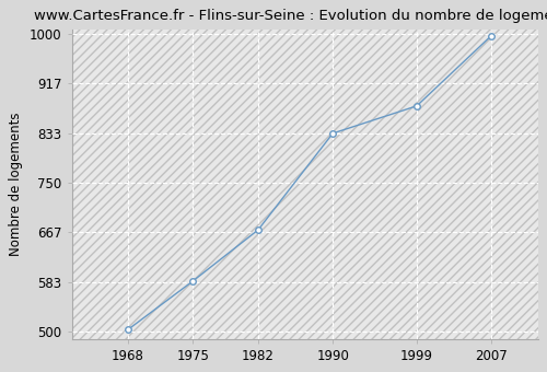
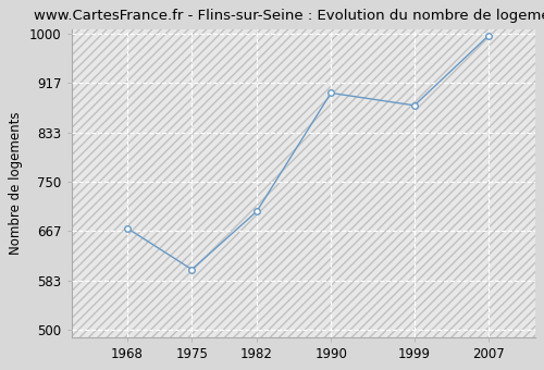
1968: 503 -> 672
1975: 585 -> 602
1982: 671 -> 700
1990: 833 -> 900
